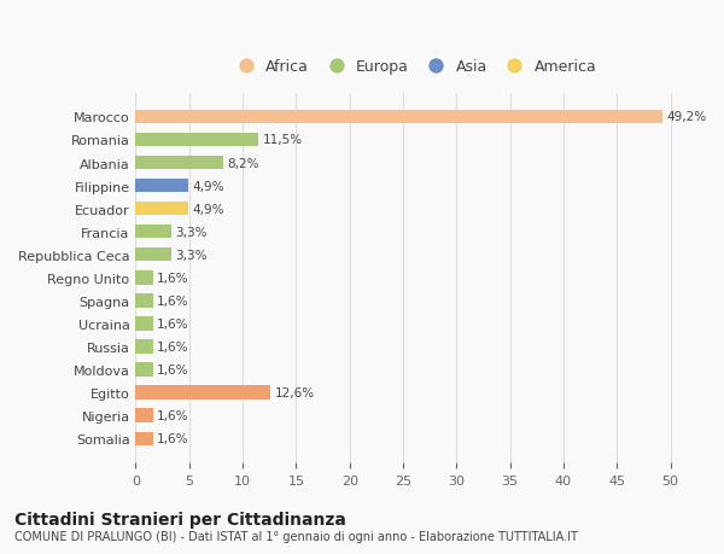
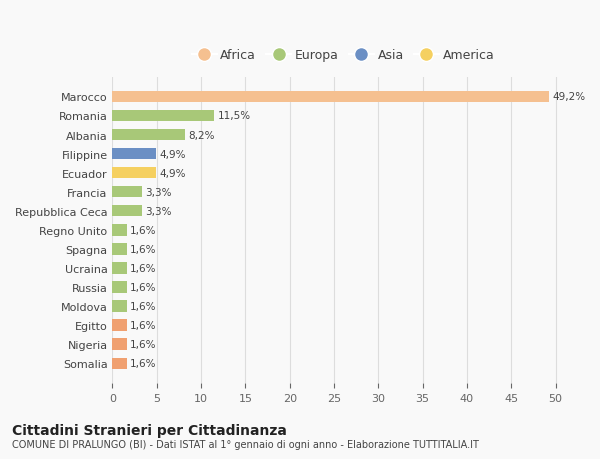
Egitto: 12,6% -> 1,6%
